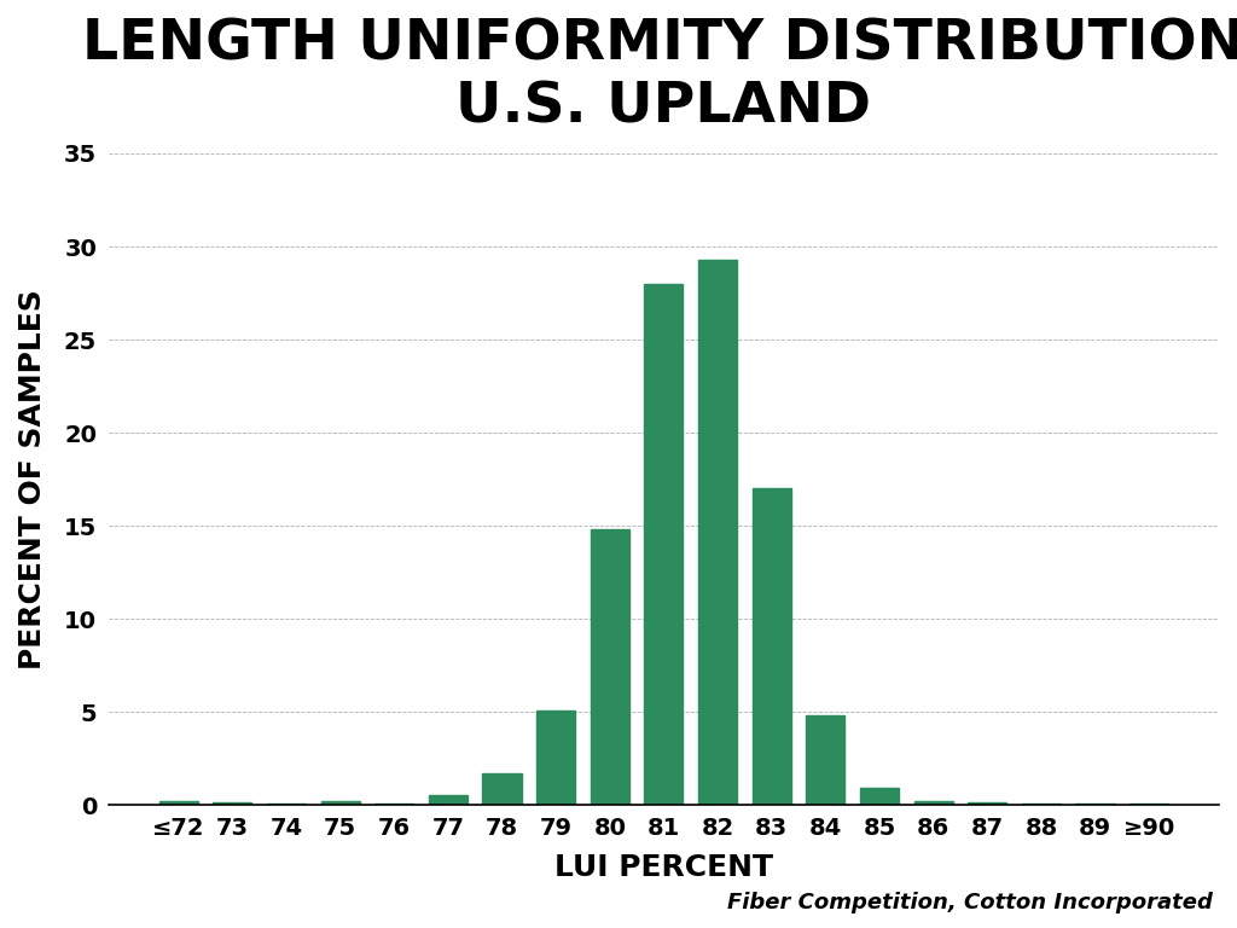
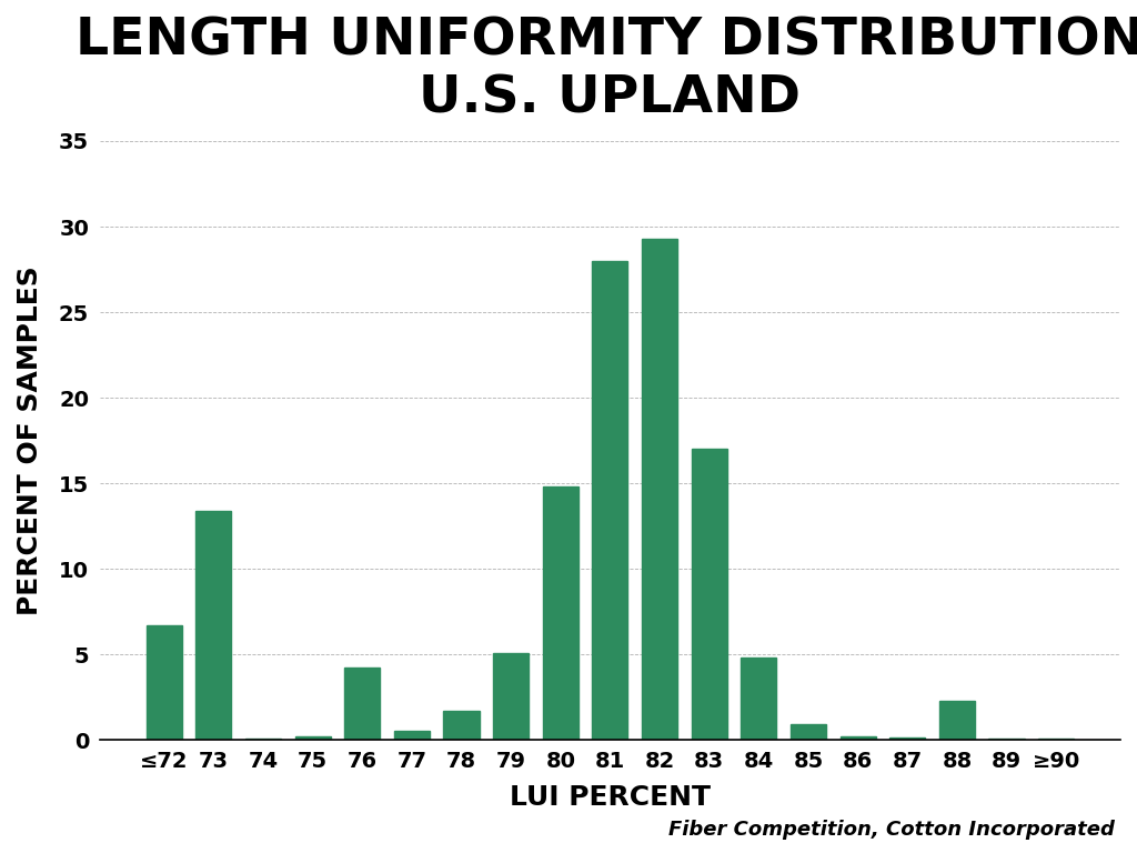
≤72: 0.2 -> 6.7
73: 0.1 -> 13.4
76: 0.1 -> 4.2
88: 0.1 -> 2.3
